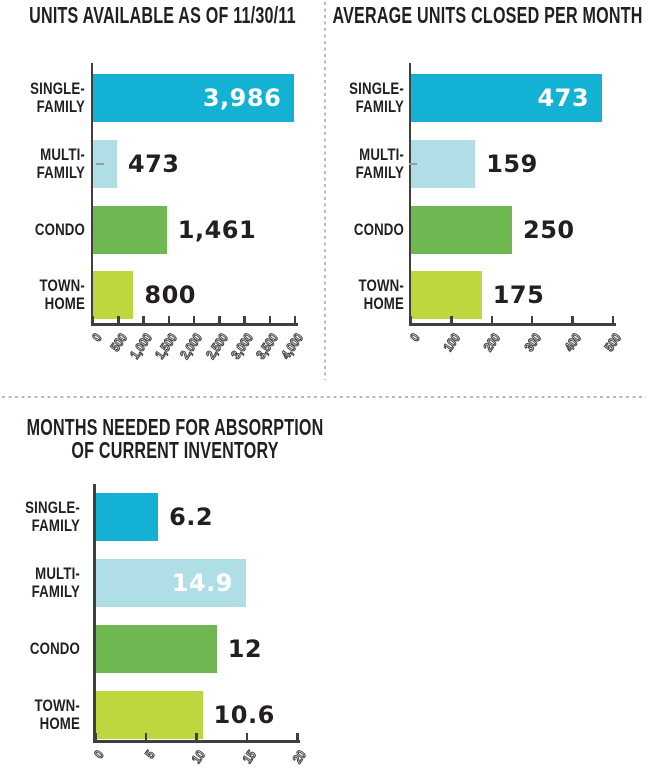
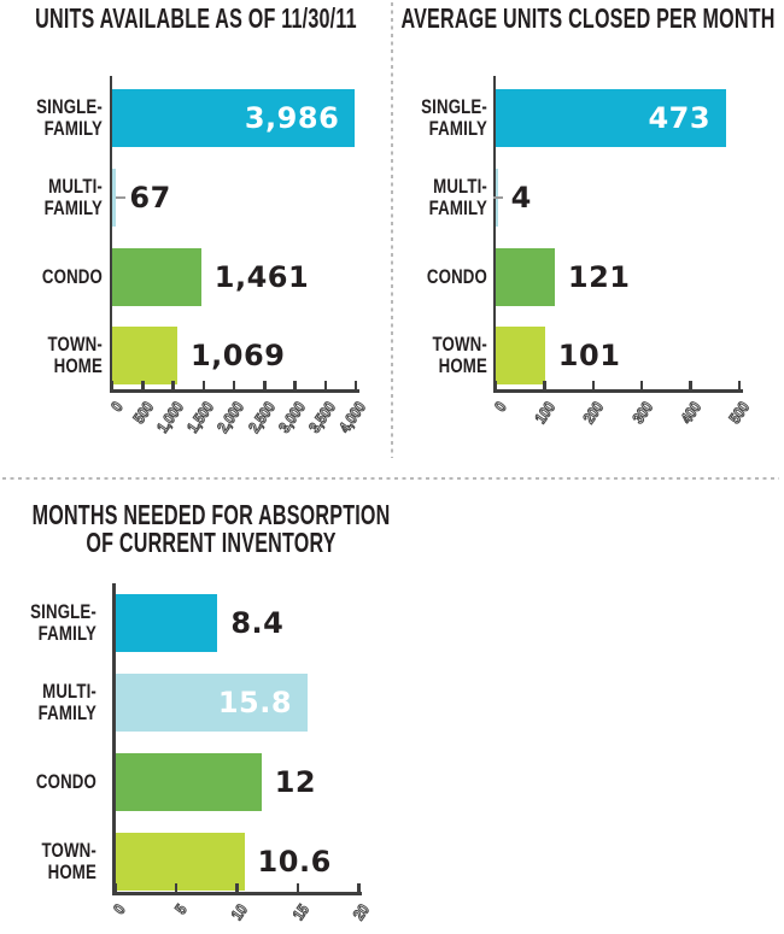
UNITS AVAILABLE AS OF 11/30/11/MULTI-FAMILY: 473 -> 67
UNITS AVAILABLE AS OF 11/30/11/TOWN-HOME: 800 -> 1,069
AVERAGE UNITS CLOSED PER MONTH/MULTI-FAMILY: 159 -> 4
AVERAGE UNITS CLOSED PER MONTH/CONDO: 250 -> 121
AVERAGE UNITS CLOSED PER MONTH/TOWN-HOME: 175 -> 101
MONTHS NEEDED FOR ABSORPTION OF CURRENT INVENTORY/SINGLE-FAMILY: 6.2 -> 8.4
MONTHS NEEDED FOR ABSORPTION OF CURRENT INVENTORY/MULTI-FAMILY: 14.9 -> 15.8
